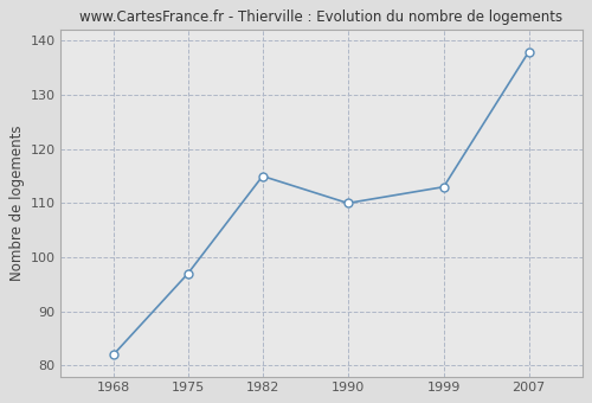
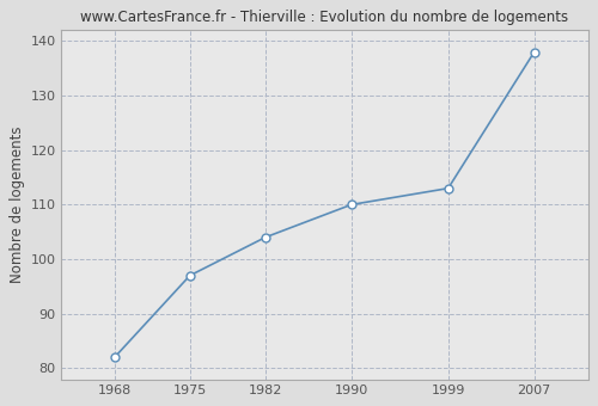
1982: 115 -> 104
